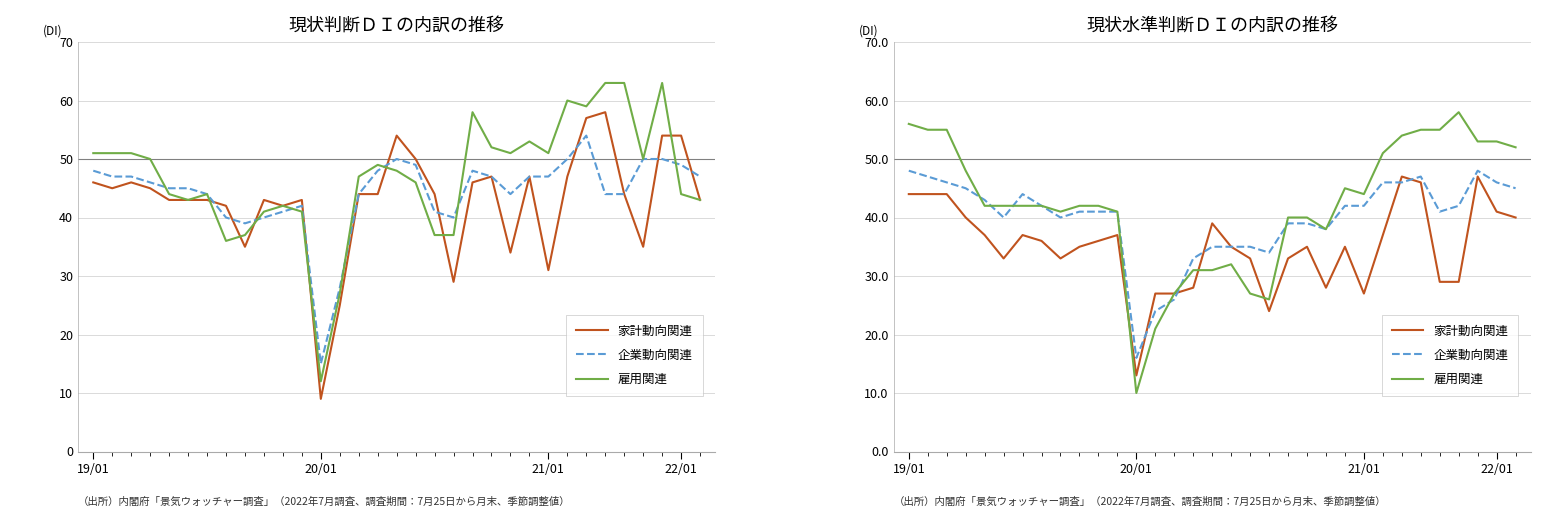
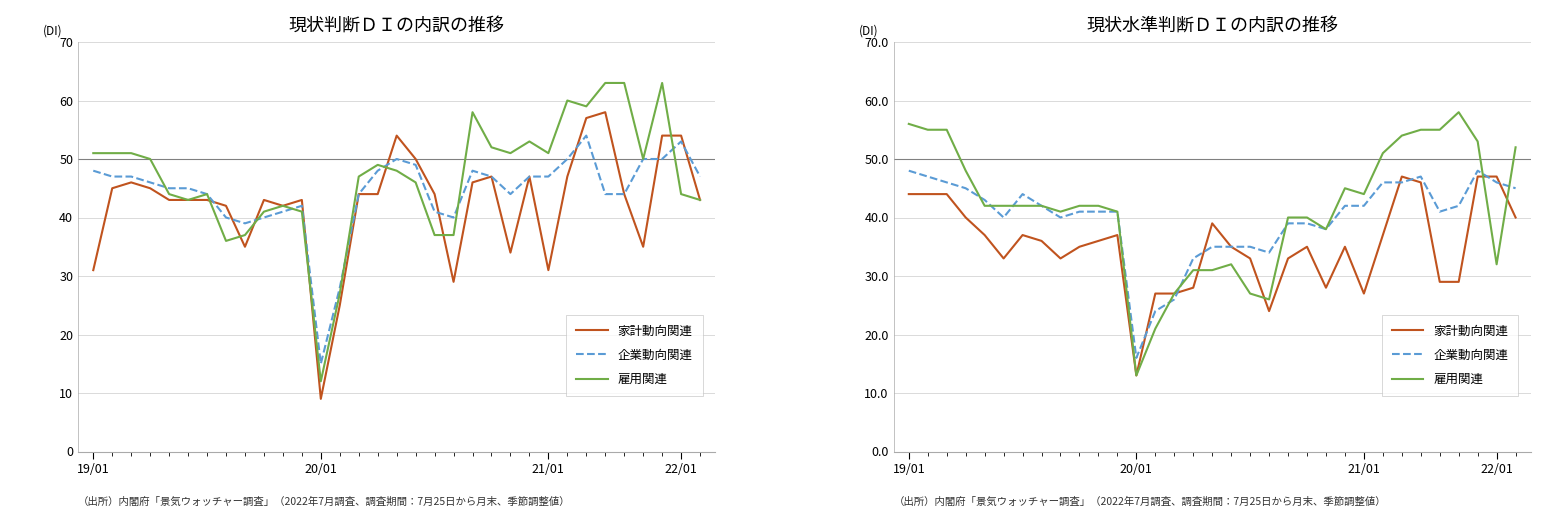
現状判断ＤＩの内訳の推移/家計動向関連/19/01: 46 -> 31
現状判断ＤＩの内訳の推移/企業動向関連/22/01: 49 -> 53
現状水準判断ＤＩの内訳の推移/雇用関連/20/01: 10 -> 13
現状水準判断ＤＩの内訳の推移/家計動向関連/22/01: 41 -> 47
現状水準判断ＤＩの内訳の推移/雇用関連/22/01: 53 -> 32
